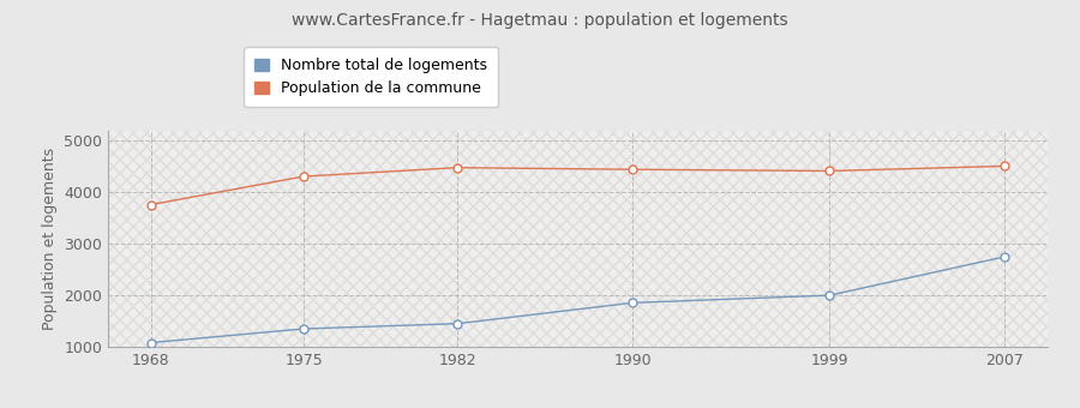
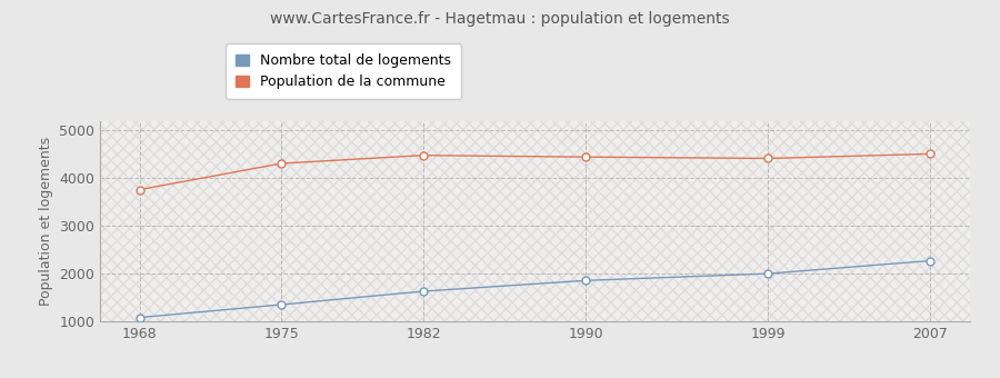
Nombre total de logements/1982: 1450 -> 1630
Nombre total de logements/2007: 2750 -> 2270
